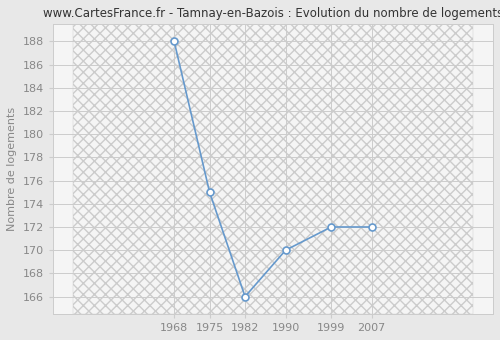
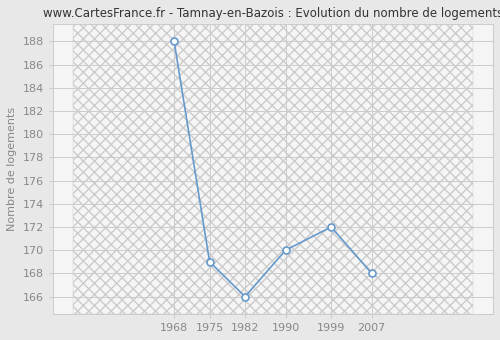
1975: 175 -> 169
2007: 172 -> 168
